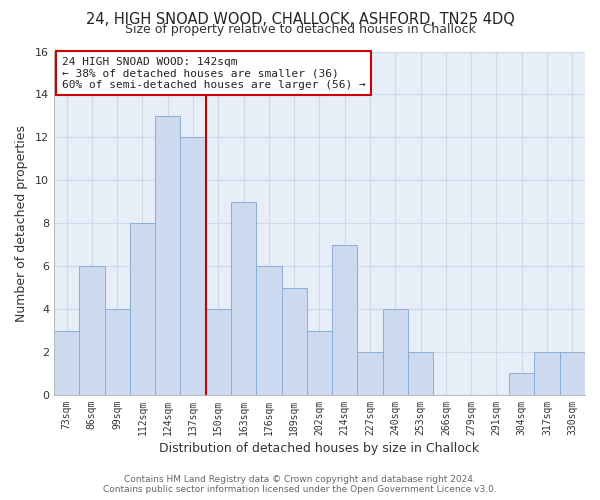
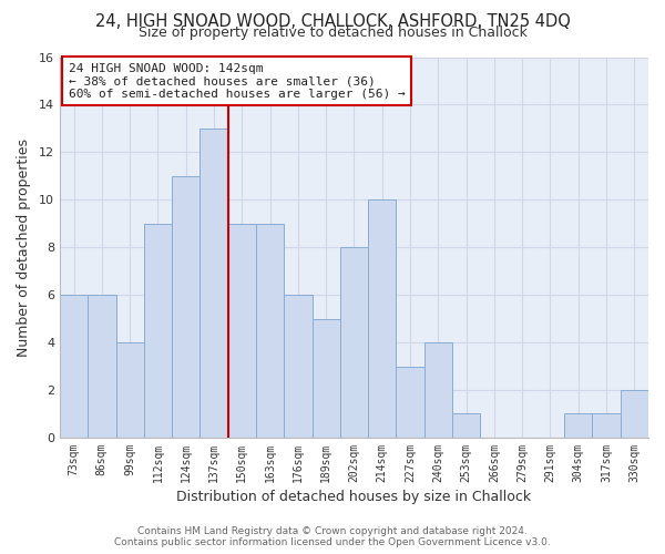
73sqm: 3 -> 6
112sqm: 8 -> 9
124sqm: 13 -> 11
137sqm: 12 -> 13
150sqm: 4 -> 9
202sqm: 3 -> 8
214sqm: 7 -> 10
227sqm: 2 -> 3
253sqm: 2 -> 1
317sqm: 2 -> 1
